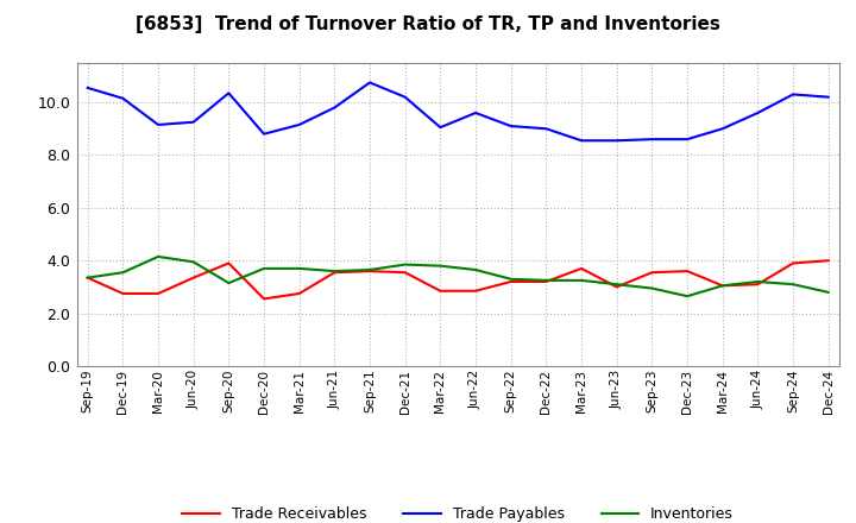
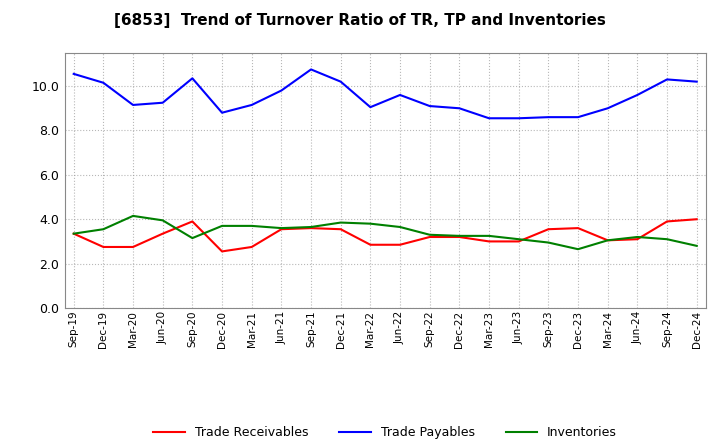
Trade Receivables/Mar-23: 3.70 -> 3.00
